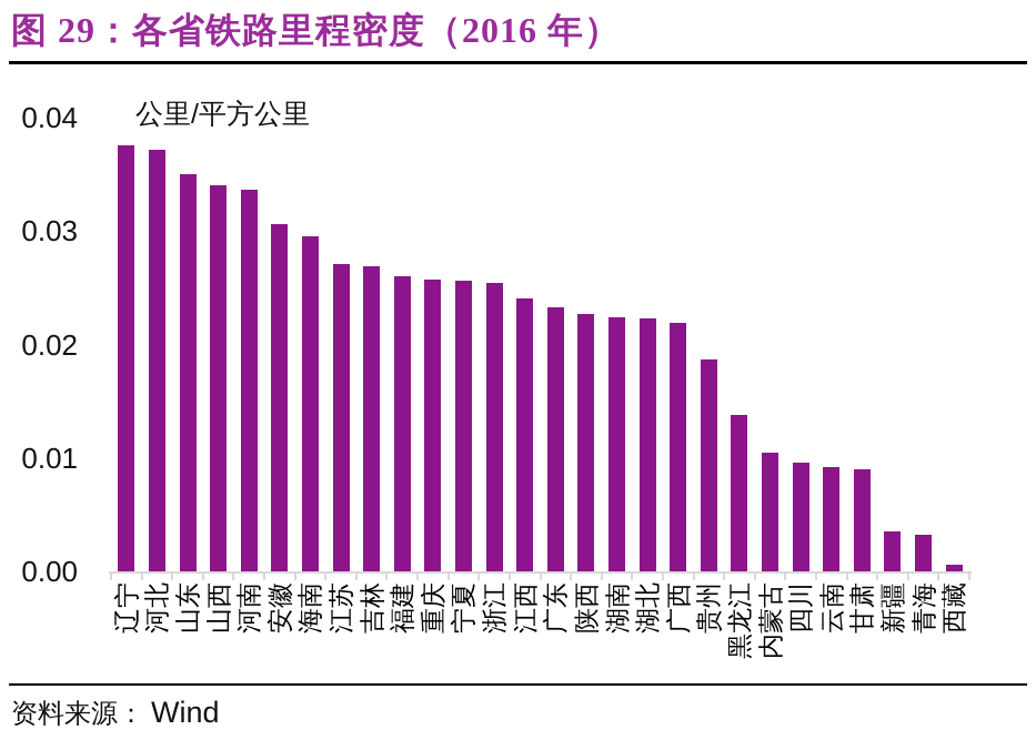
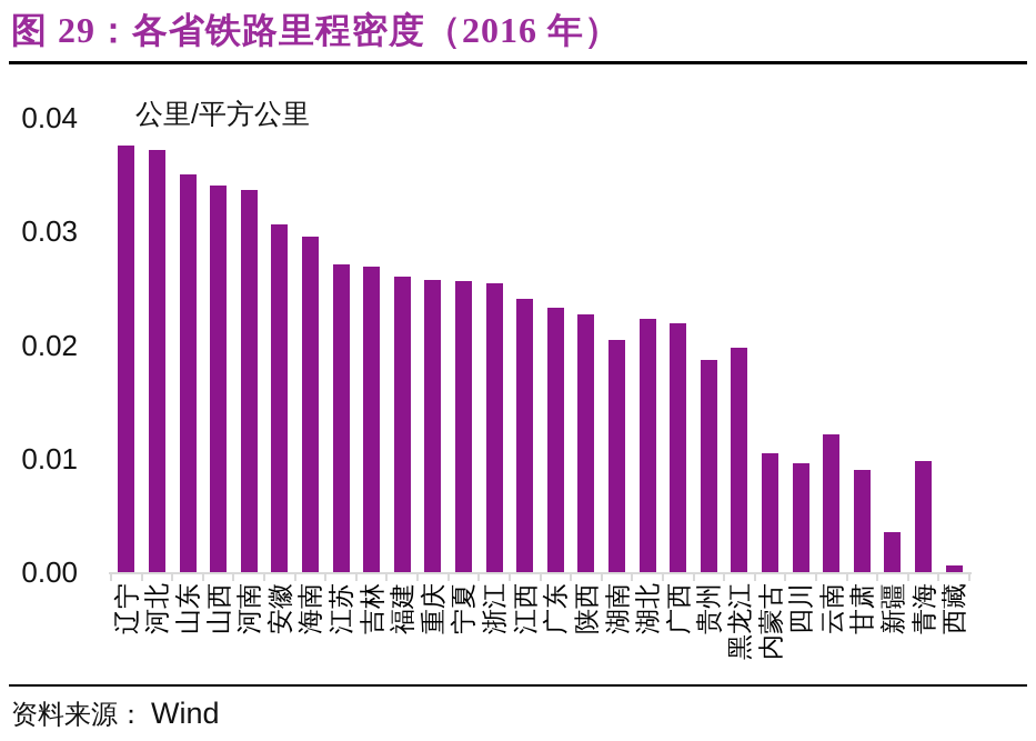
湖南: 0.0224 -> 0.0204
黑龙江: 0.0138 -> 0.0198
云南: 0.0092 -> 0.0121
青海: 0.0032 -> 0.0098
